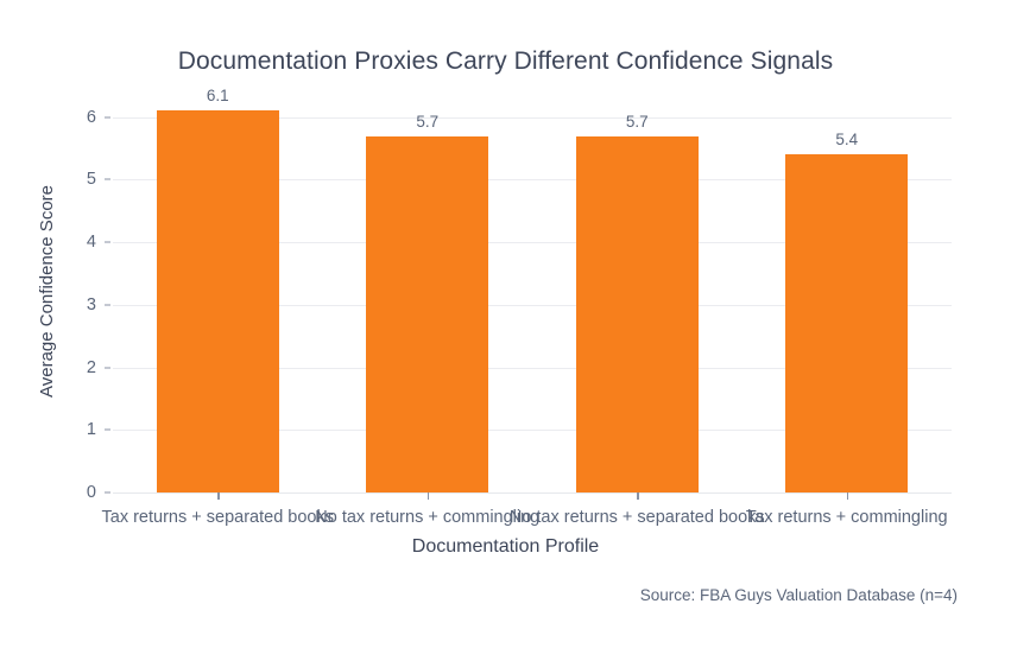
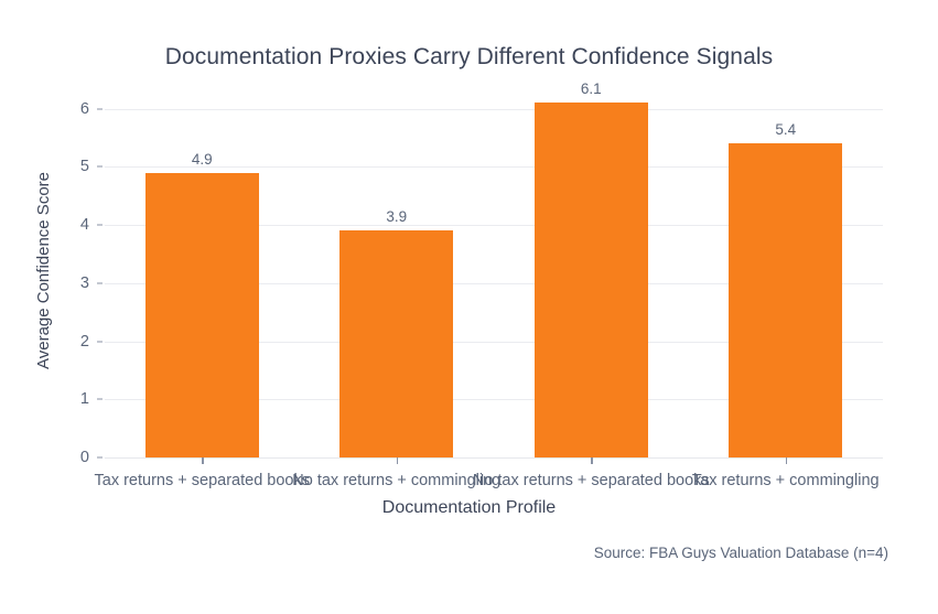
Tax returns + separated books: 6.1 -> 4.9
No tax returns + commingling: 5.7 -> 3.9
No tax returns + separated books: 5.7 -> 6.1
